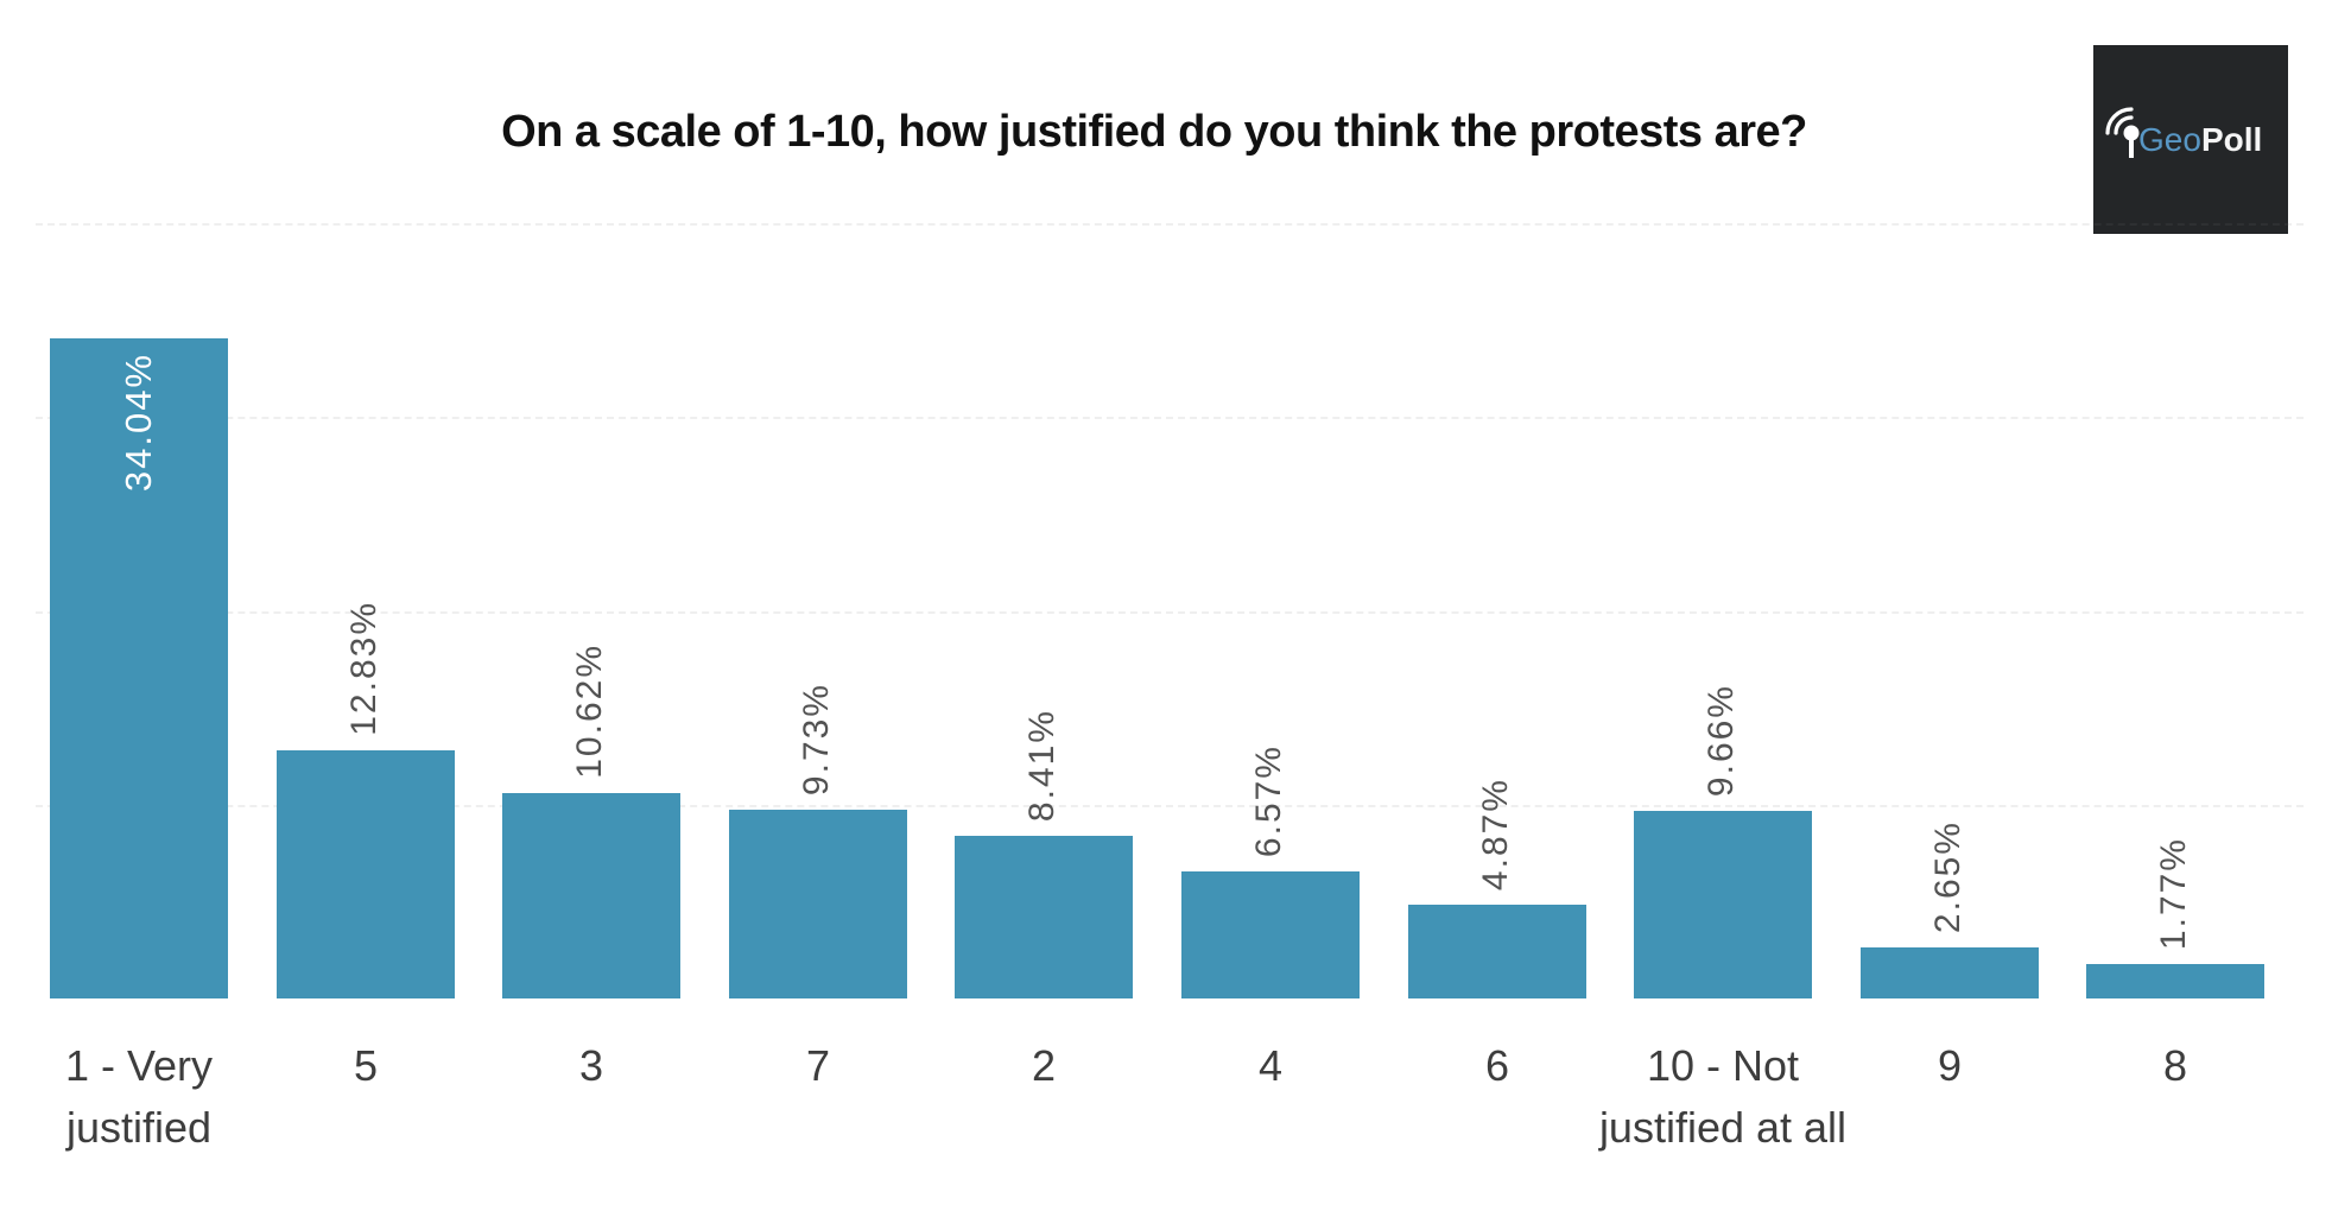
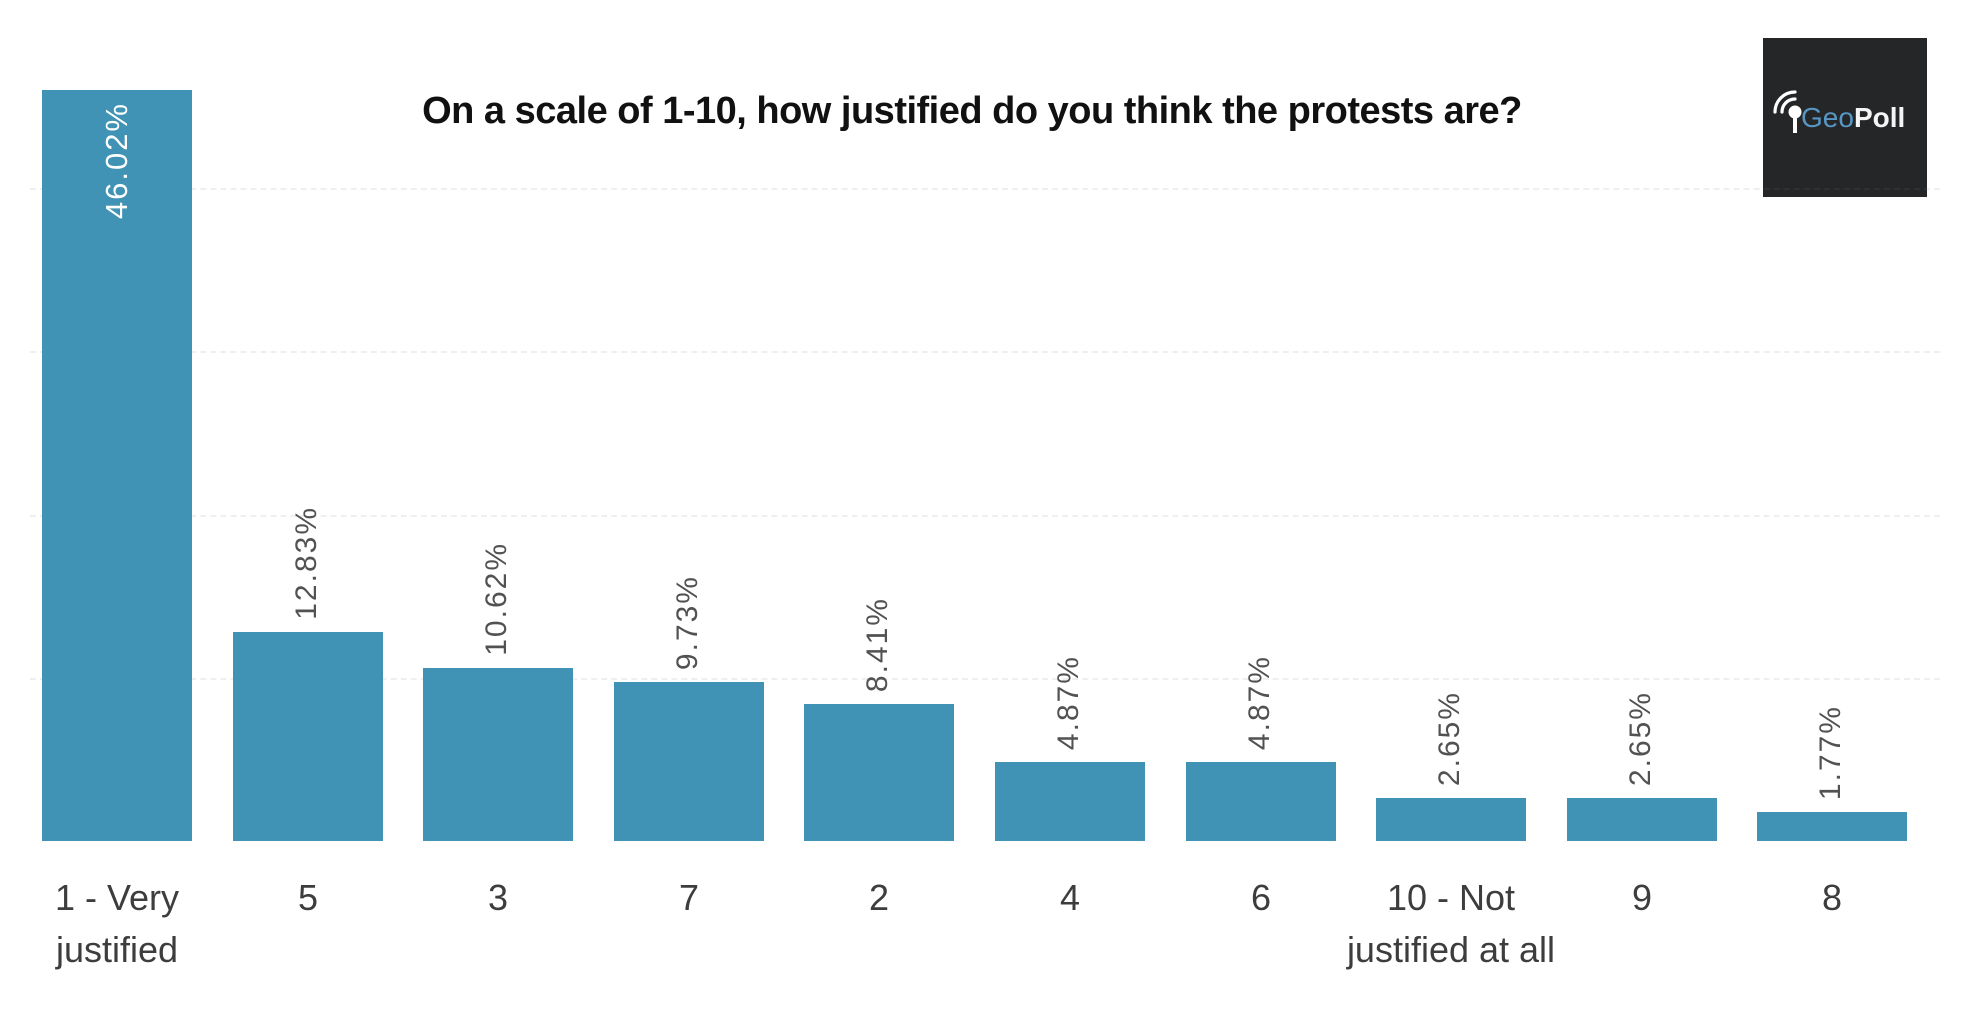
1 - Very justified: 34.04% -> 46.02%
4: 6.57% -> 4.87%
10 - Not justified at all: 9.66% -> 2.65%
